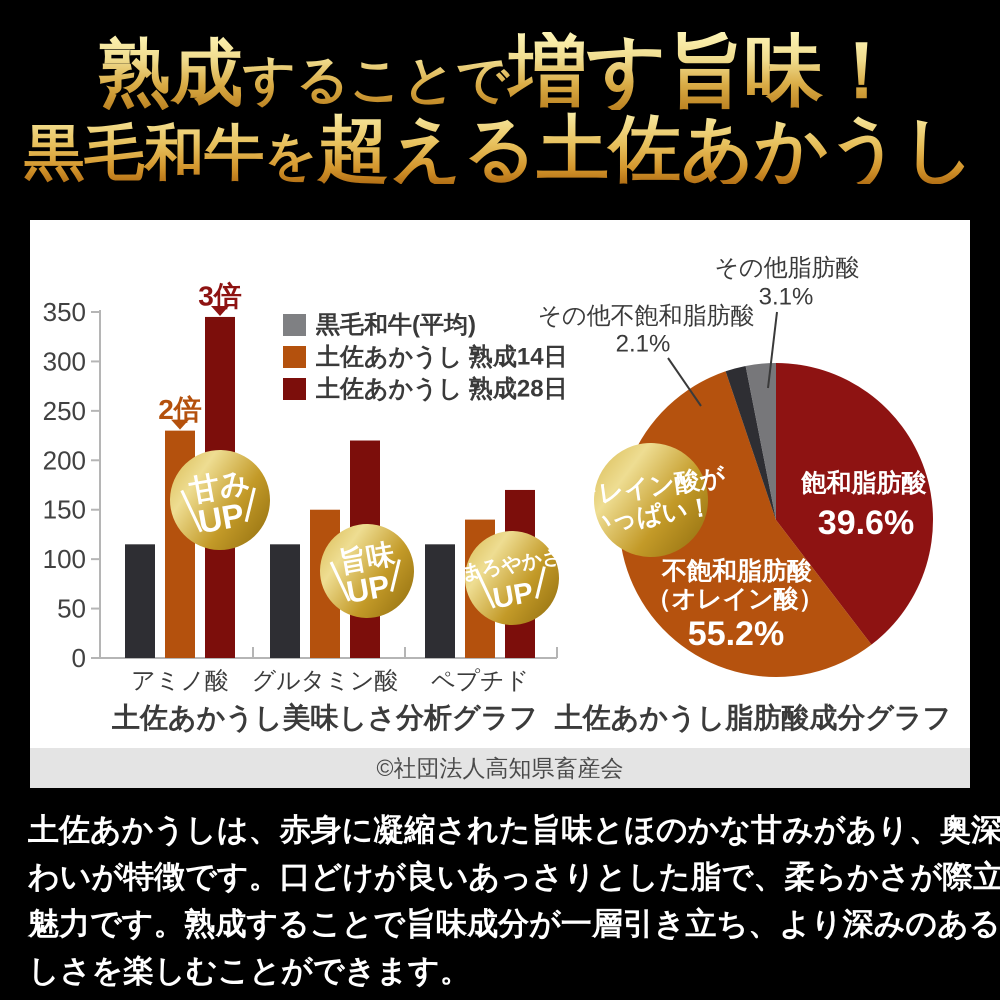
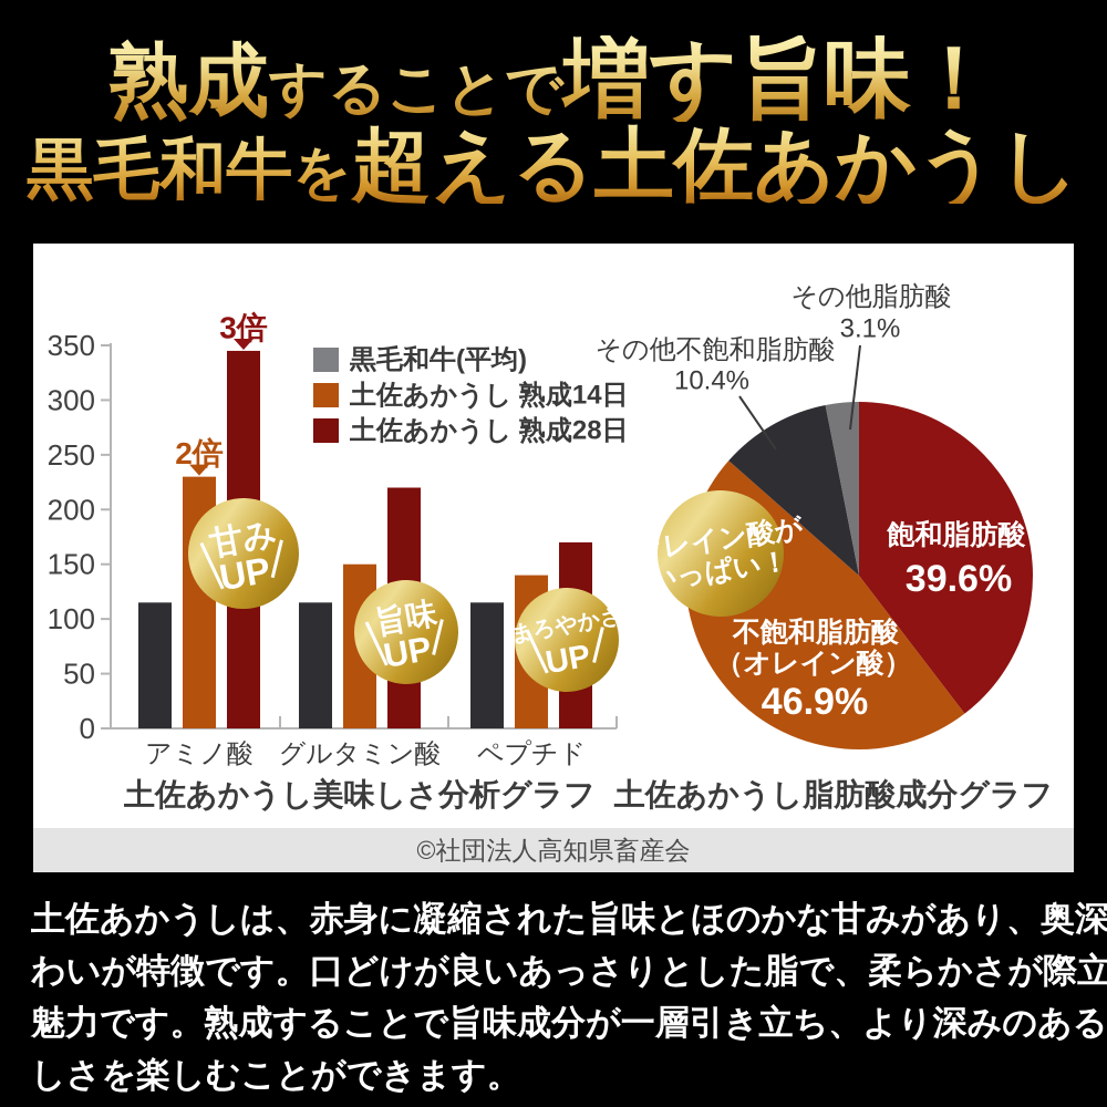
土佐あかうし脂肪酸成分グラフ/不飽和脂肪酸（オレイン酸）: 55.2% -> 46.9%
土佐あかうし脂肪酸成分グラフ/その他不飽和脂肪酸: 2.1% -> 10.4%
